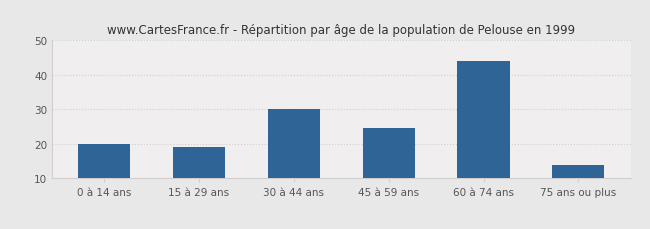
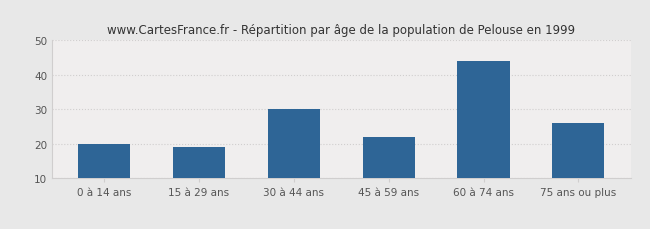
45 à 59 ans: 24.5 -> 22.0
75 ans ou plus: 14.0 -> 26.0
